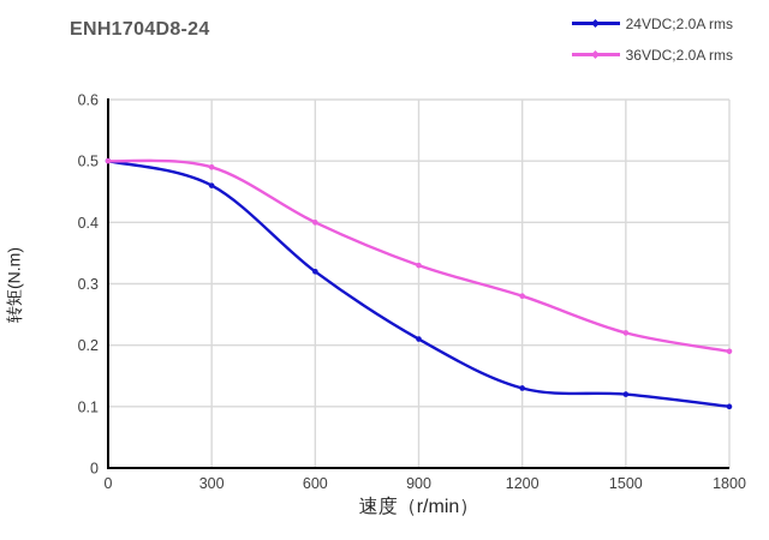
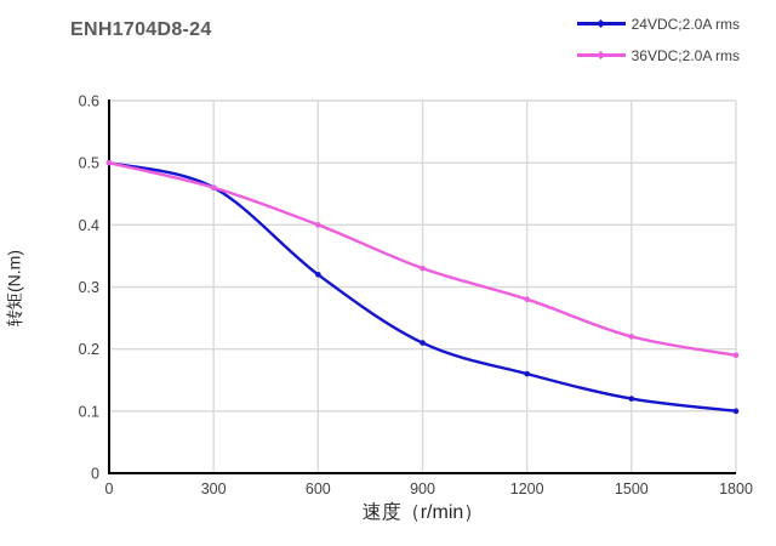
36VDC;2.0A rms/300: 0.49 -> 0.46
24VDC;2.0A rms/1200: 0.13 -> 0.16
